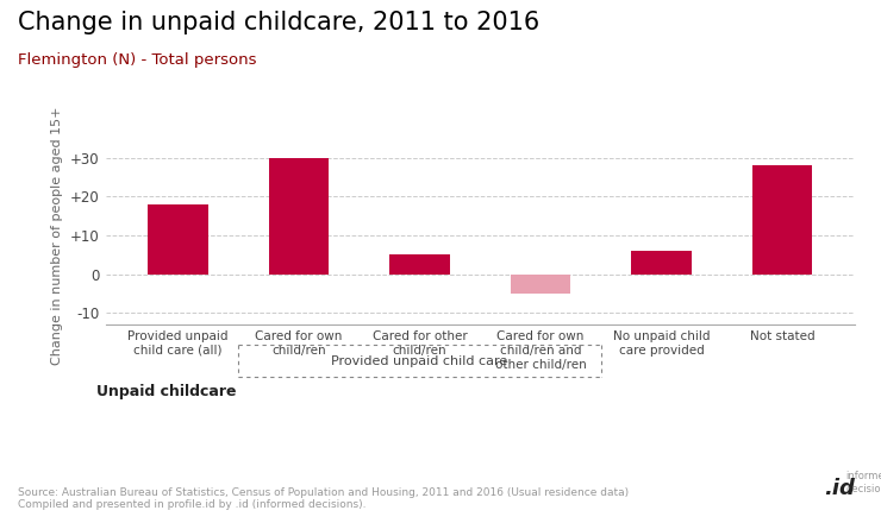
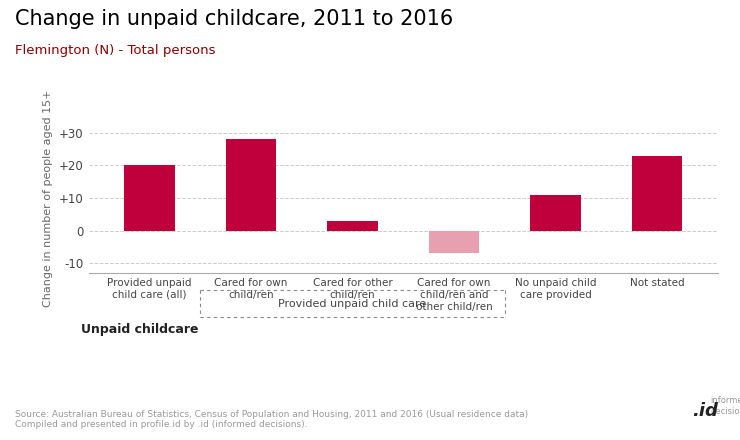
Provided unpaid child care (all): 18 -> 20
Cared for own child/ren: 30 -> 28
Cared for other child/ren: 5 -> 3
Cared for own child/ren and other child/ren: -5 -> -7
No unpaid child care provided: 6 -> 11
Not stated: 28 -> 23
